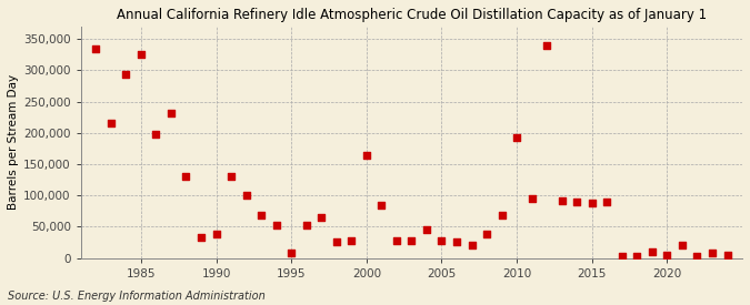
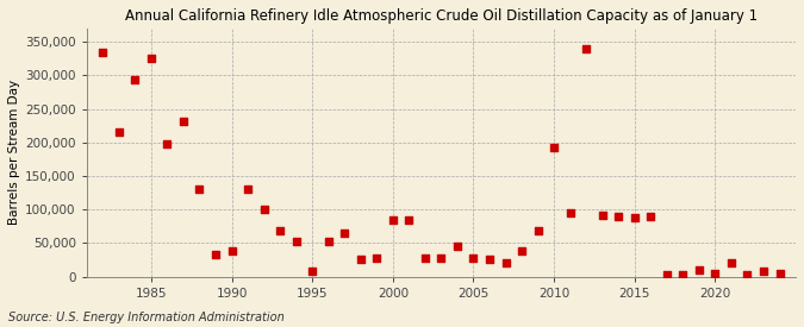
2000: 164,000 -> 85,000
